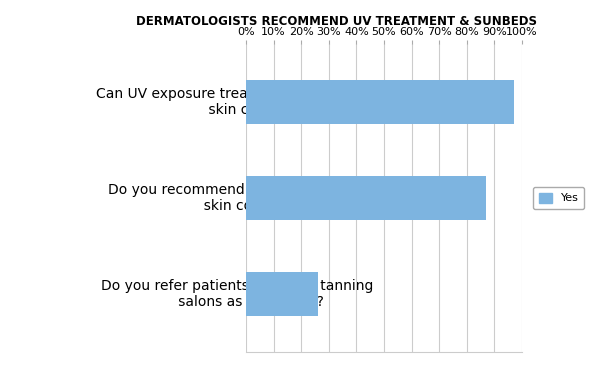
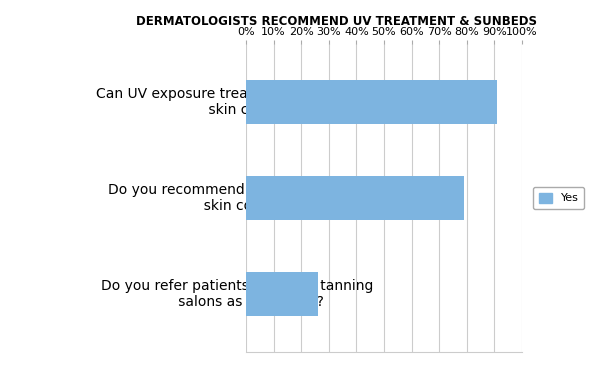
Can UV exposure treat psoriasis or other skin conditions?: 97% -> 91%
Do you recommend UV treatment for skin conditions?: 87% -> 79%
